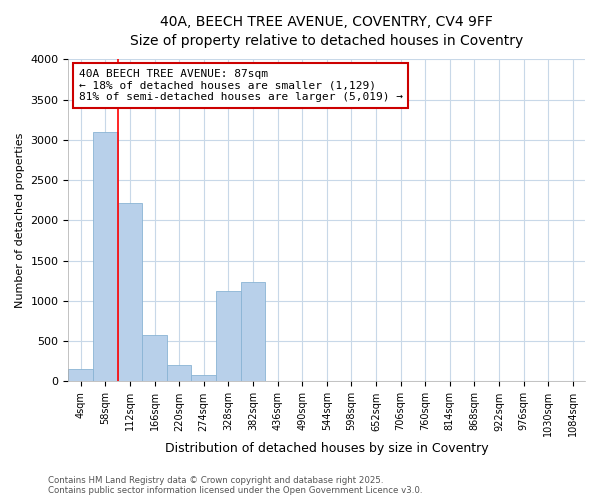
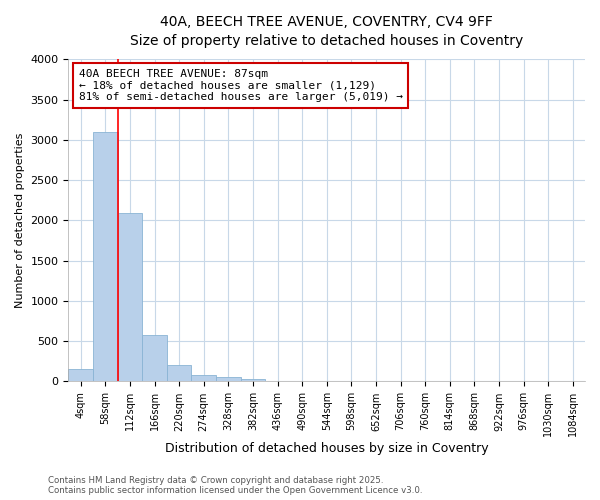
112sqm: 2220 -> 2090
328sqm: 1120 -> 50
382sqm: 1240 -> 30
